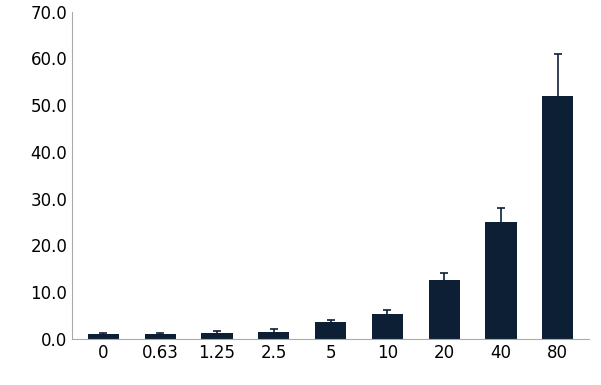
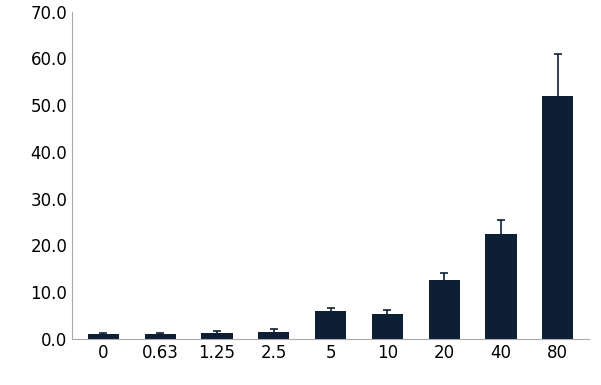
5: 3.5 -> 6.0
40: 25.0 -> 22.5
